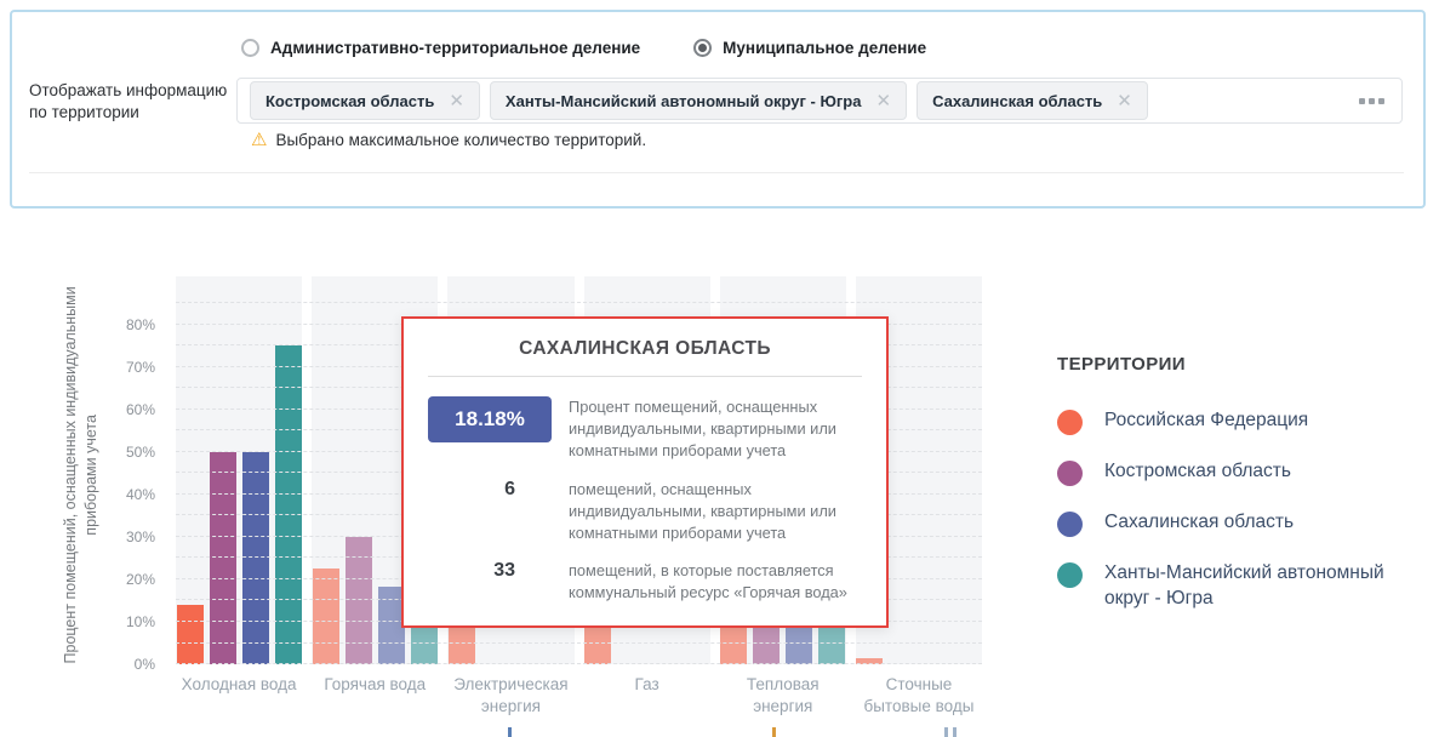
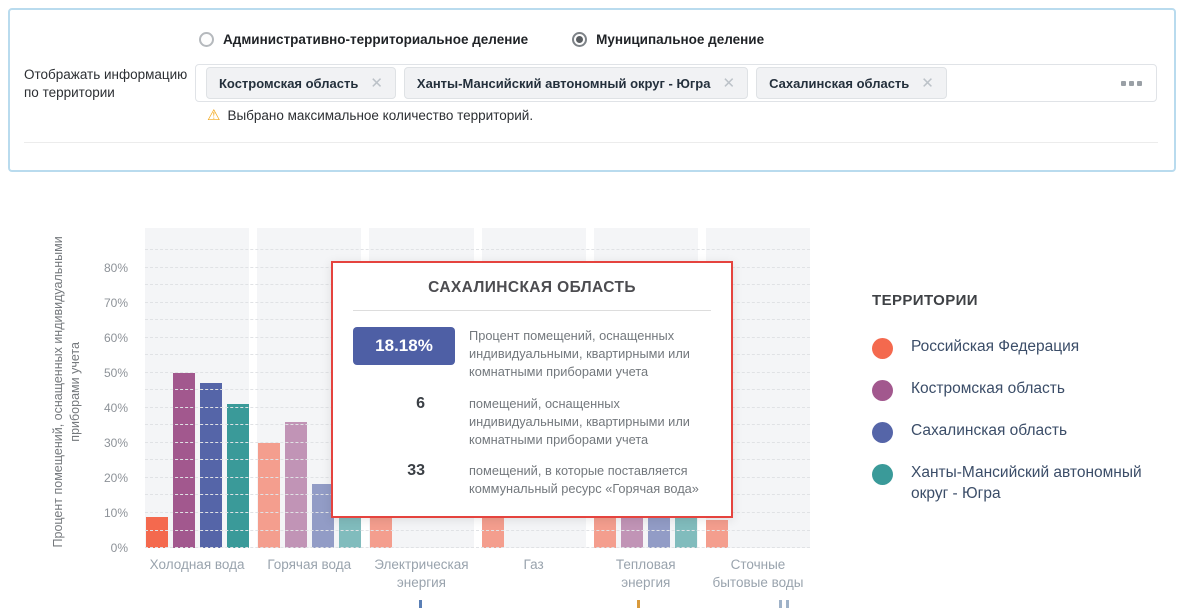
Российская Федерация/Холодная вода: 14% -> 9%
Сахалинская область/Холодная вода: 50% -> 47%
Ханты-Мансийский автономный округ - Югра/Холодная вода: 75% -> 41%
Российская Федерация/Горячая вода: 22% -> 30%
Костромская область/Горячая вода: 30% -> 36%
Ханты-Мансийский автономный округ - Югра/Горячая вода: 23% -> 56%
Российская Федерация/Сточные бытовые воды: 2% -> 8%
